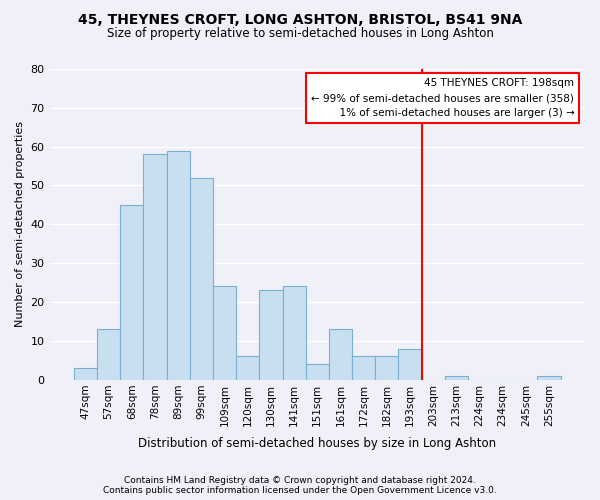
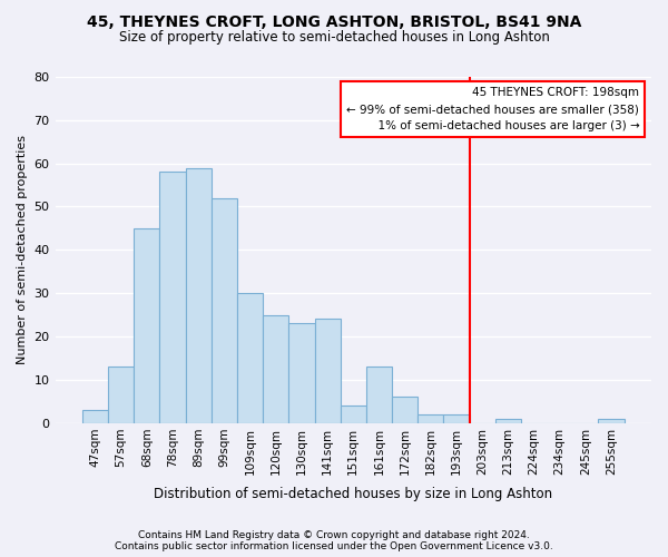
109sqm: 24 -> 30
120sqm: 6 -> 25
182sqm: 6 -> 2
193sqm: 8 -> 2
